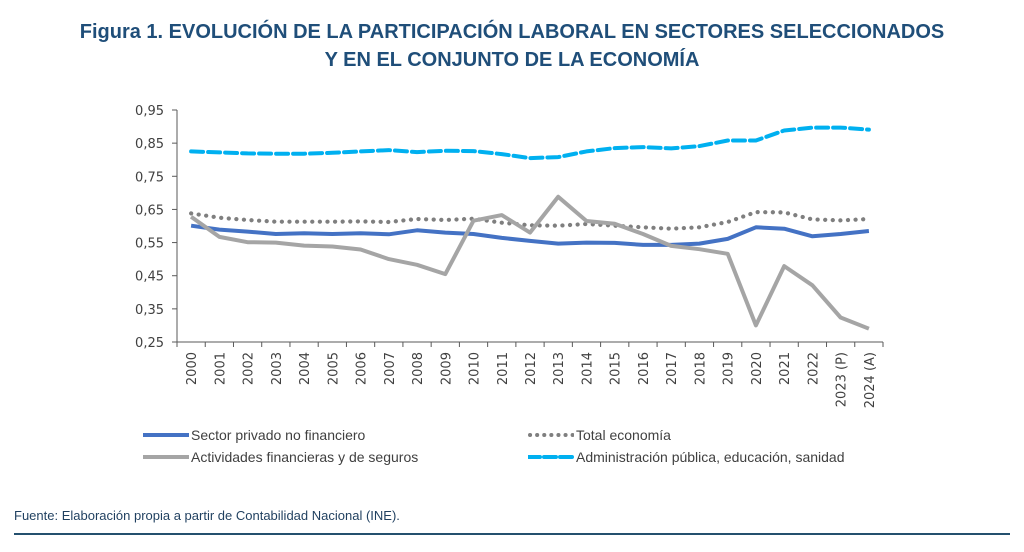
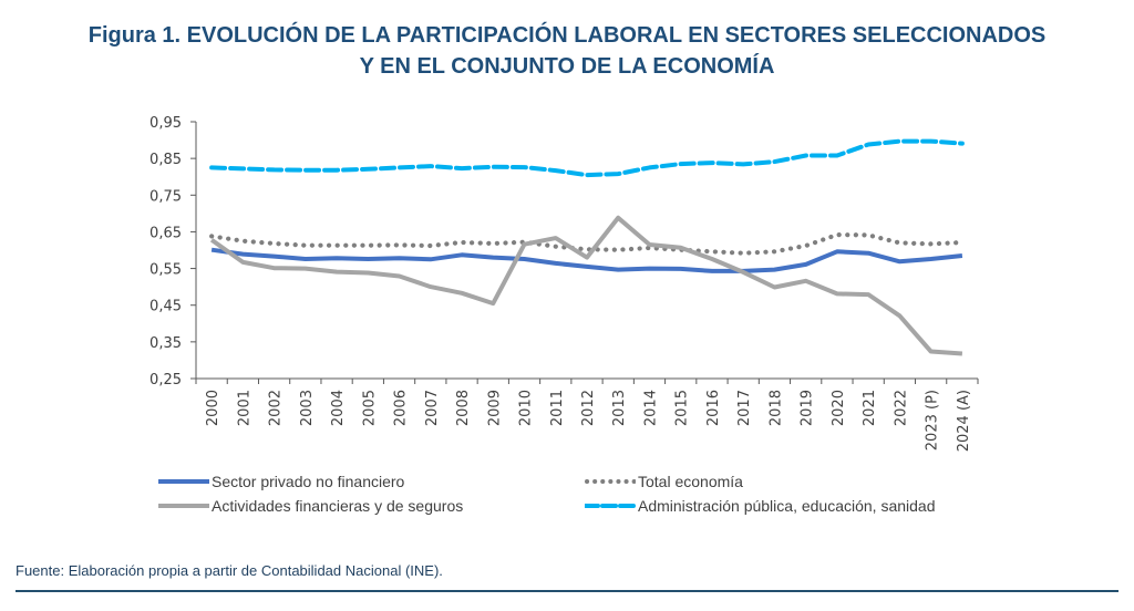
Actividades financieras y de seguros/2018: 0,53 -> 0,50
Actividades financieras y de seguros/2020: 0,30 -> 0,48
Actividades financieras y de seguros/2024 (A): 0,29 -> 0,32
